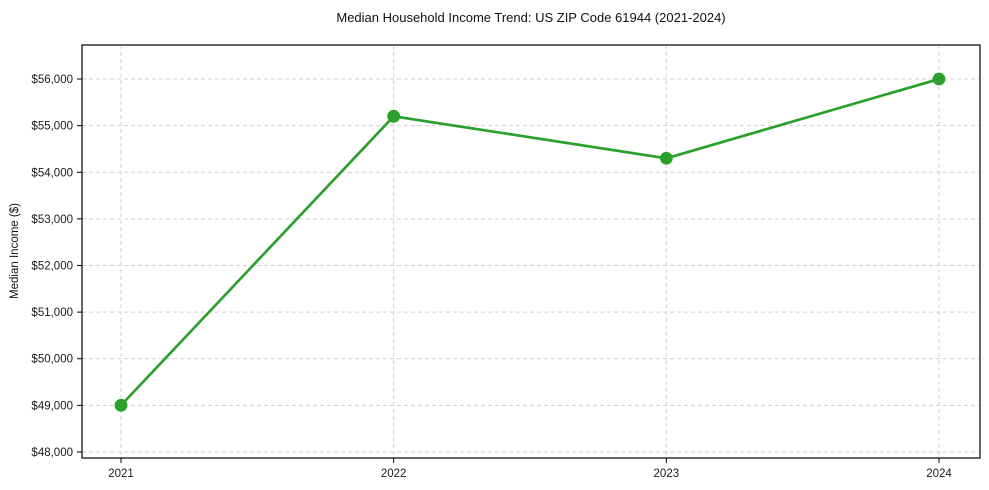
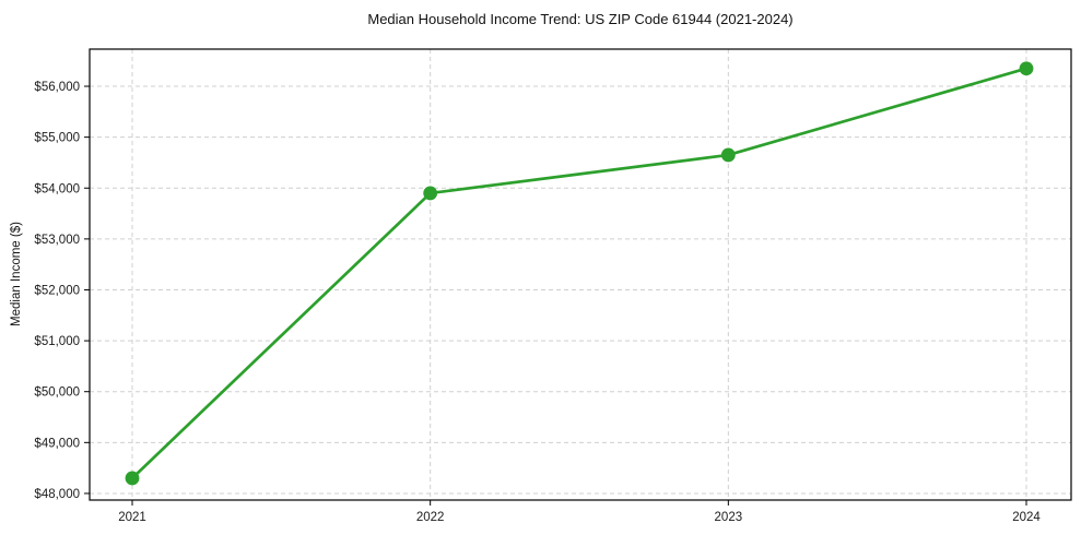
2021: $49000 -> $48300
2022: $55200 -> $53900
2023: $54300 -> $54600
2024: $56000 -> $56400
